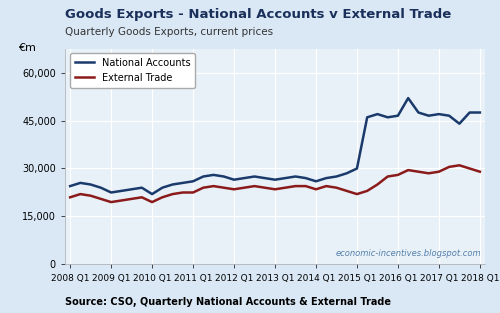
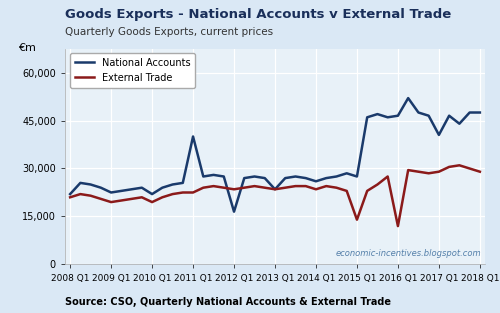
National Accounts/2008 Q1: 24,500 -> 22,000
National Accounts/2011 Q1: 26,000 -> 40,000
National Accounts/2012 Q1: 26,500 -> 16,500
National Accounts/2013 Q1: 26,500 -> 23,500
National Accounts/2015 Q1: 30,000 -> 27,500
External Trade/2015 Q1: 22,000 -> 14,000
External Trade/2016 Q1: 28,000 -> 12,000
National Accounts/2017 Q1: 47,000 -> 40,500
